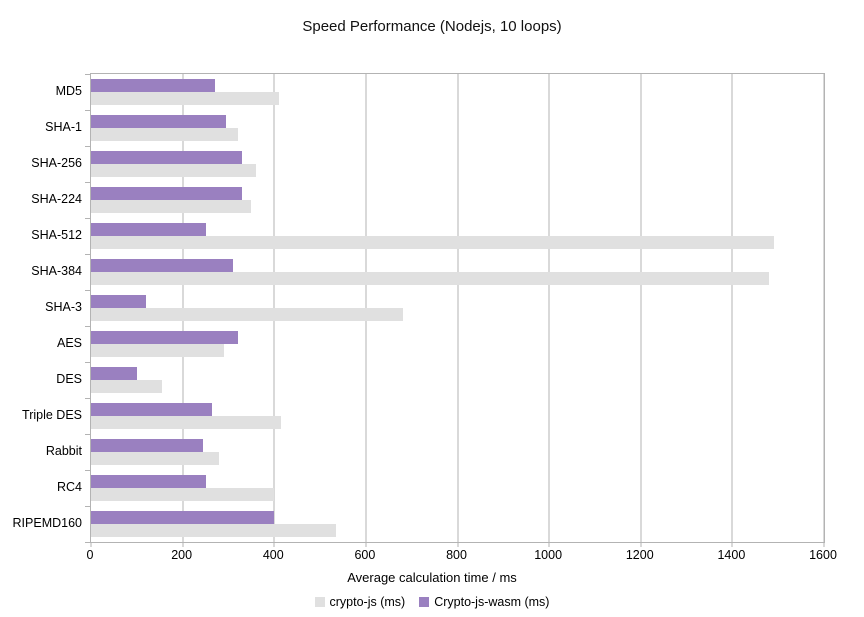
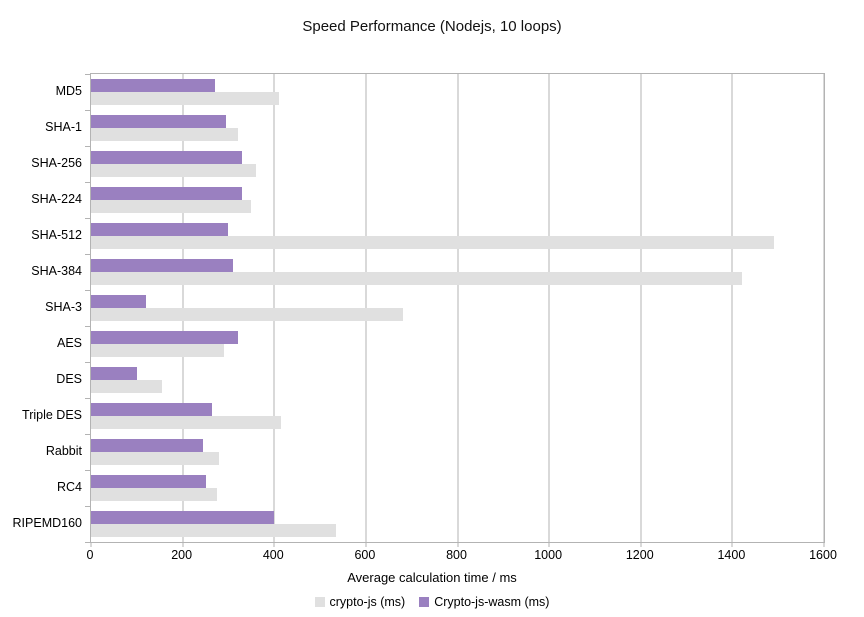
Crypto-js-wasm (ms)/SHA-512: 250 -> 300
crypto-js (ms)/SHA-384: 1480 -> 1420
crypto-js (ms)/RC4: 400 -> 280
